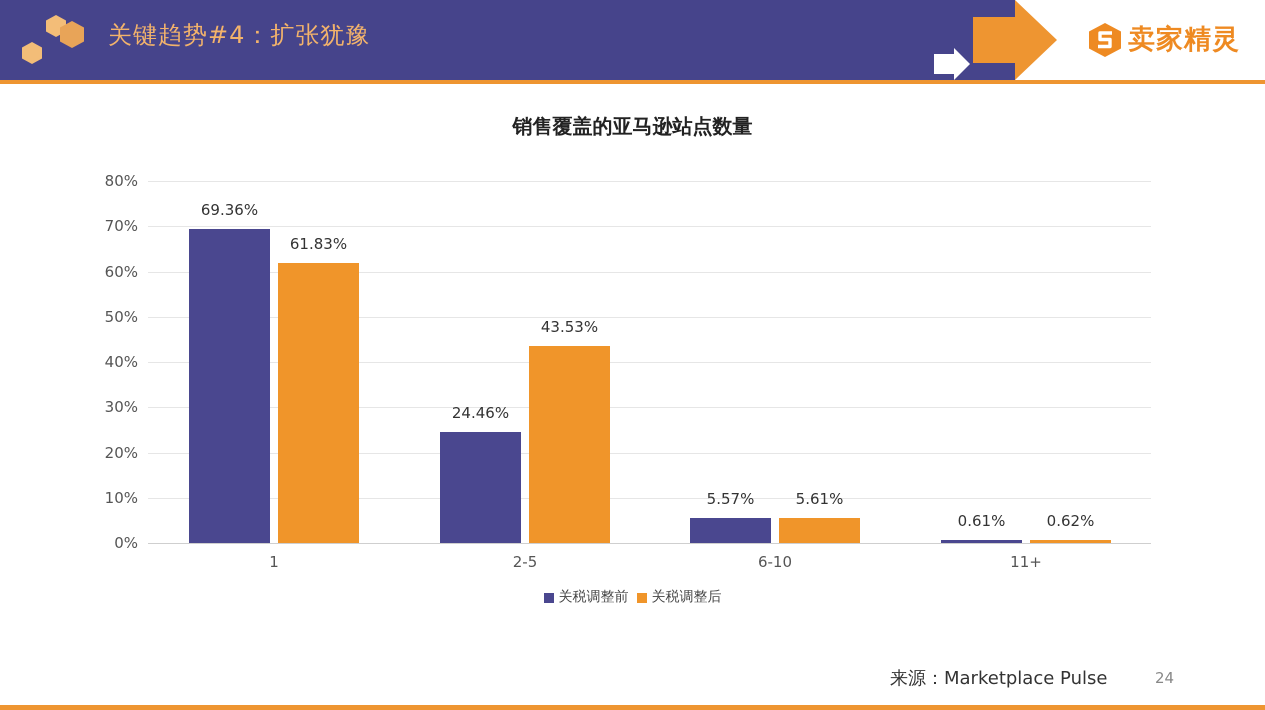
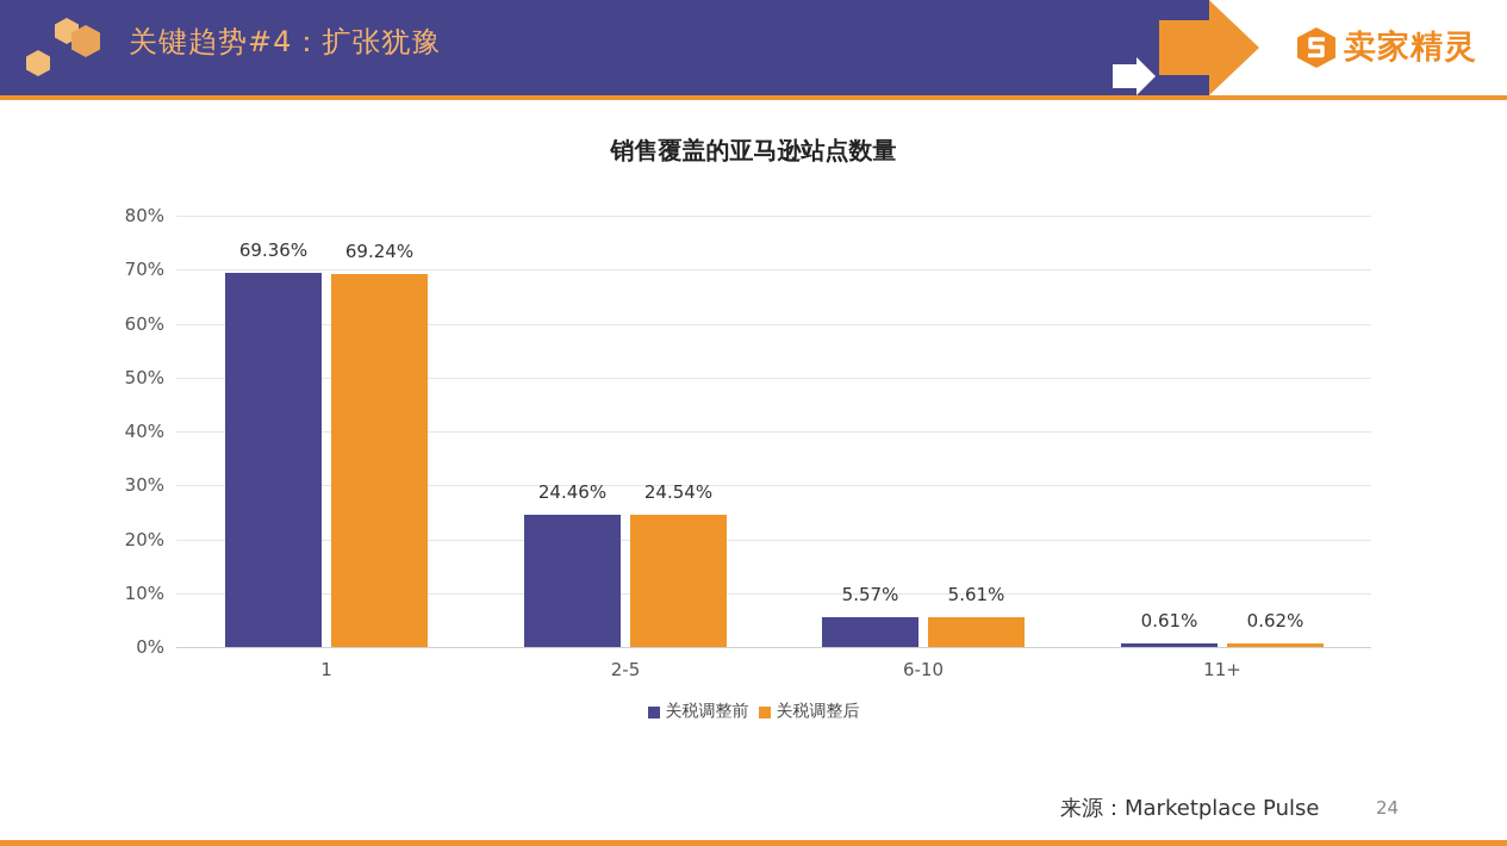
关税调整后/1: 61.83% -> 69.24%
关税调整后/2-5: 43.53% -> 24.54%
